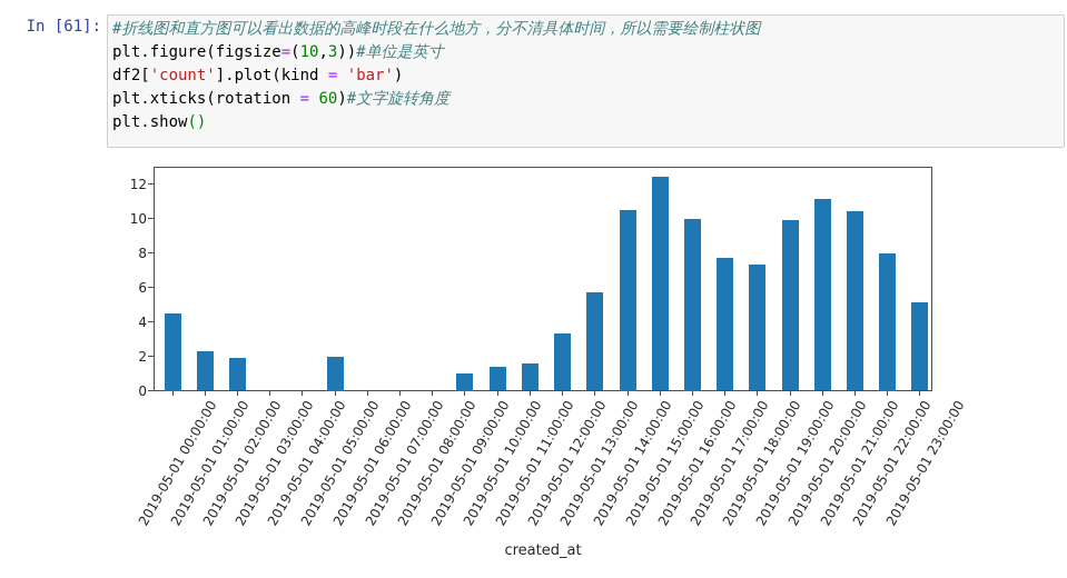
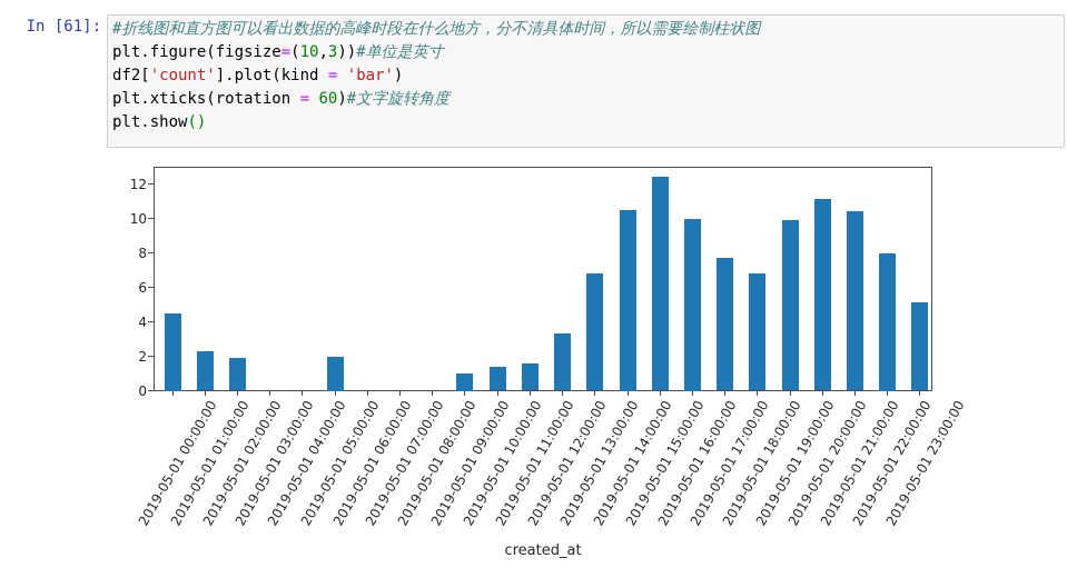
2019-05-01 13:00:00: 5.7 -> 6.8
2019-05-01 18:00:00: 7.3 -> 6.8
